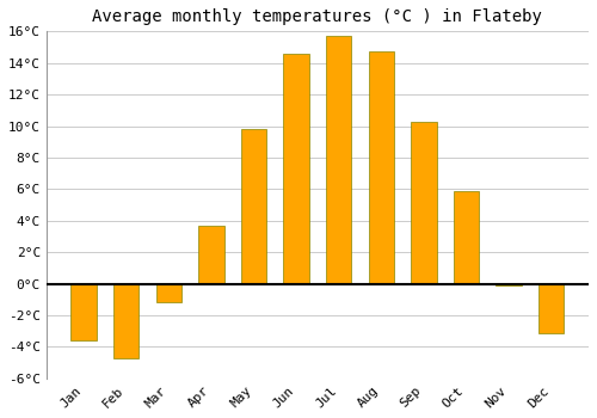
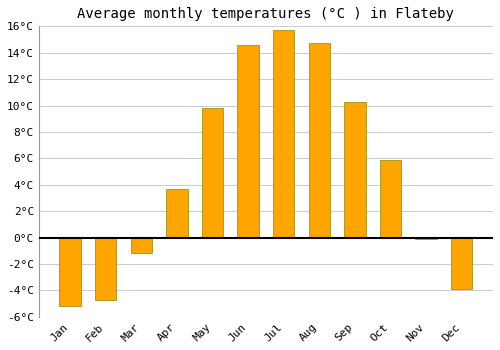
Jan: -3.6°C -> -5.2°C
Dec: -3.1°C -> -3.9°C
